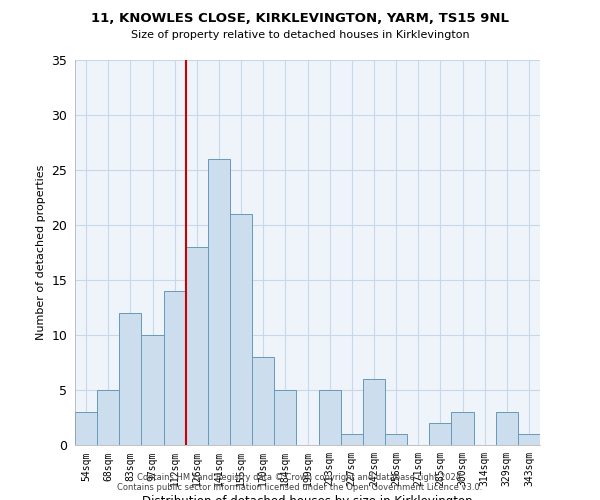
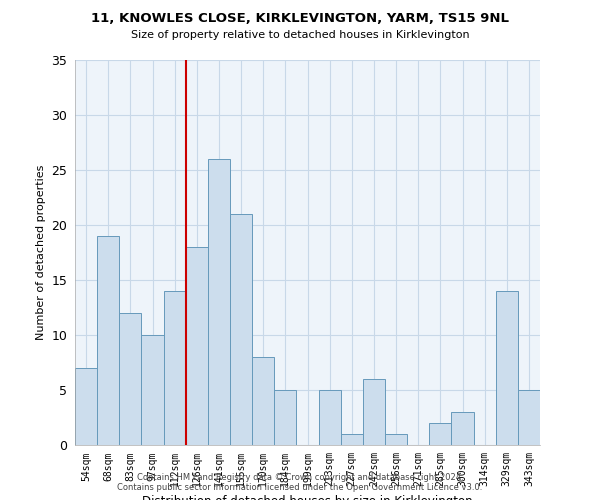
54sqm: 3 -> 7
68sqm: 5 -> 19
329sqm: 3 -> 14
343sqm: 1 -> 5
